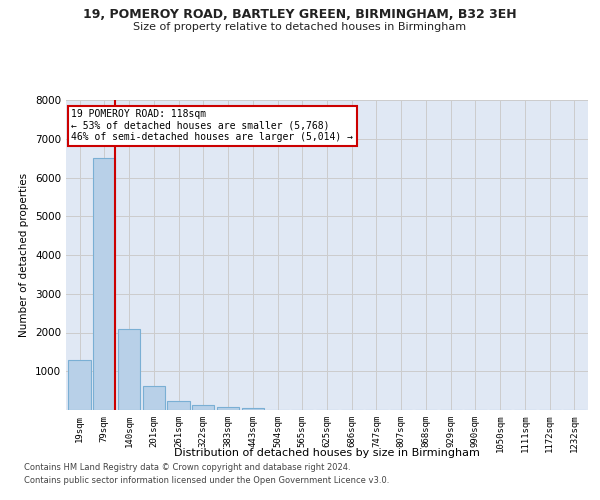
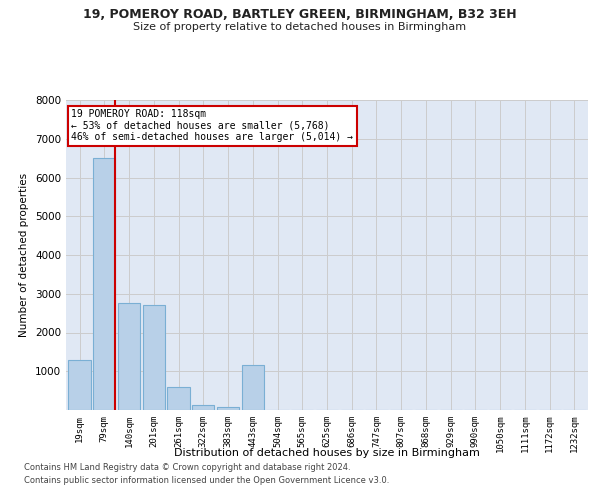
140sqm: 2080 -> 2750
201sqm: 630 -> 2700
261sqm: 240 -> 600
443sqm: 60 -> 1150
